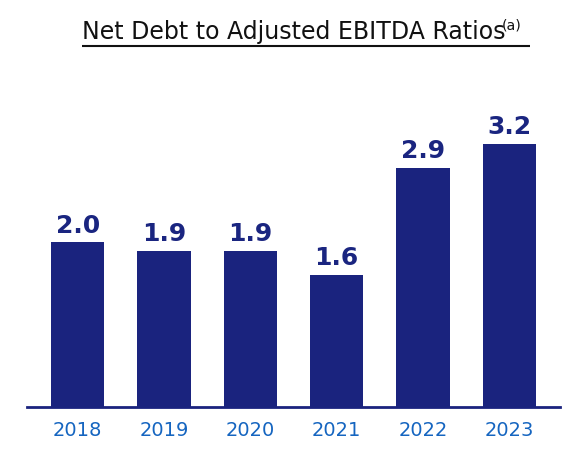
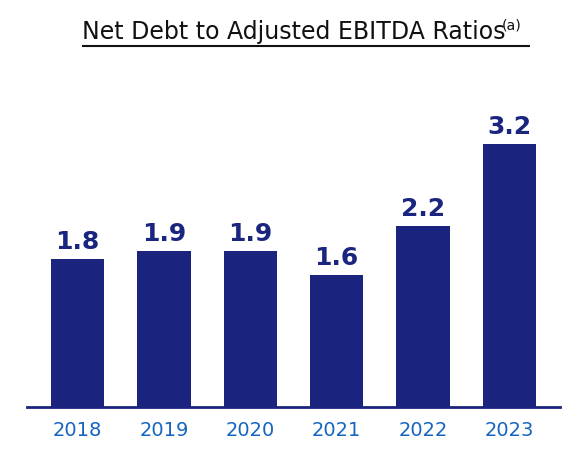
2018: 2.0 -> 1.8
2022: 2.9 -> 2.2
